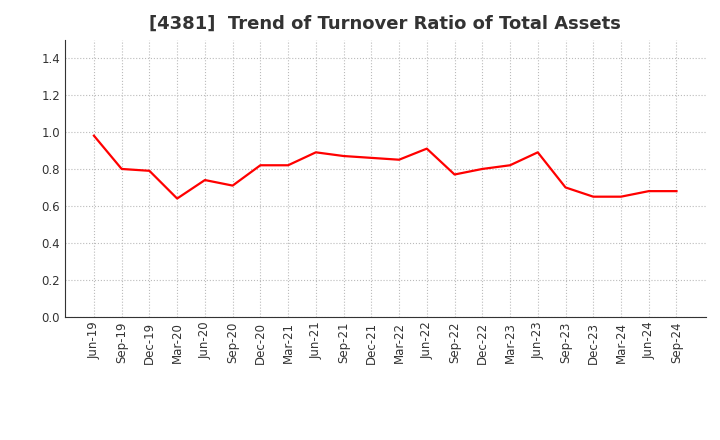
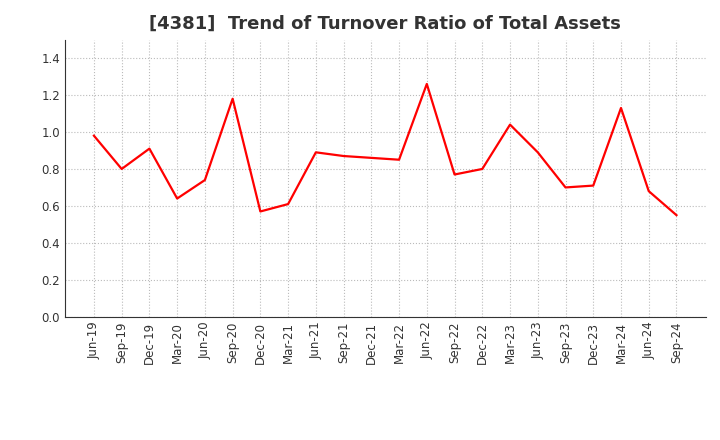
Dec-19: 0.79 -> 0.91
Sep-20: 0.71 -> 1.18
Dec-20: 0.82 -> 0.57
Mar-21: 0.82 -> 0.61
Jun-22: 0.91 -> 1.26
Mar-23: 0.82 -> 1.04
Dec-23: 0.65 -> 0.71
Mar-24: 0.65 -> 1.13
Sep-24: 0.68 -> 0.55
